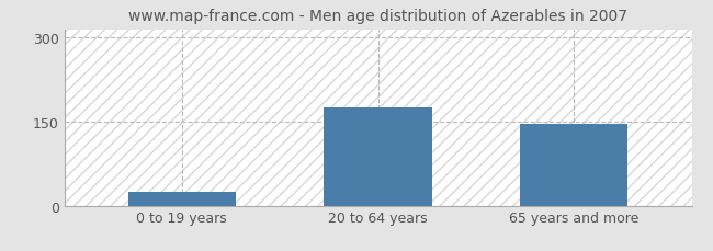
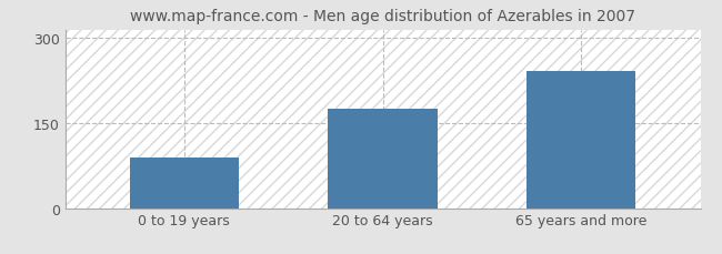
0 to 19 years: 25 -> 90
65 years and more: 145 -> 242
